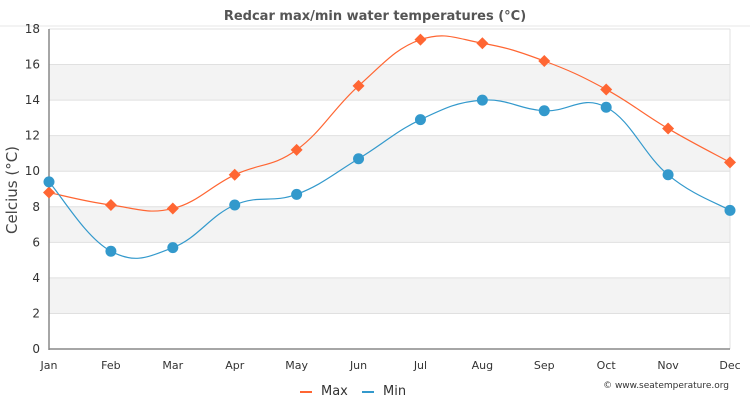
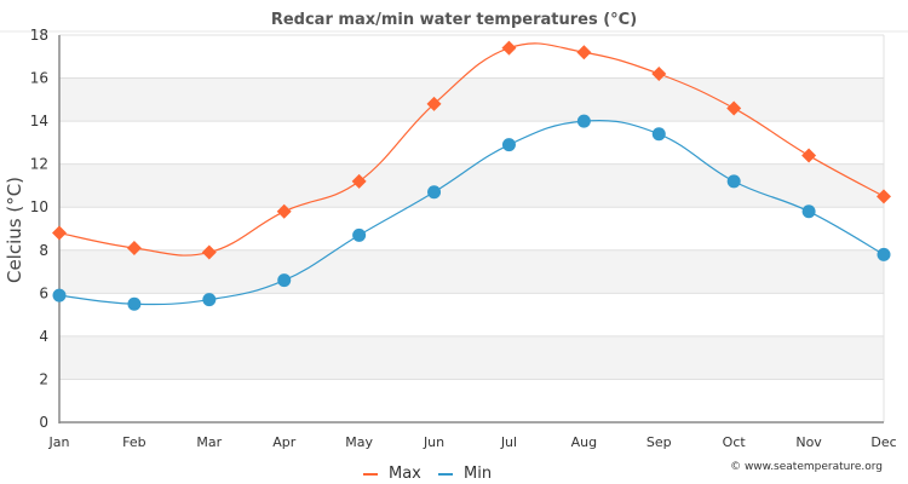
Min/Jan: 9.4 -> 5.9
Min/Apr: 8.1 -> 6.6
Min/Oct: 13.6 -> 11.2
